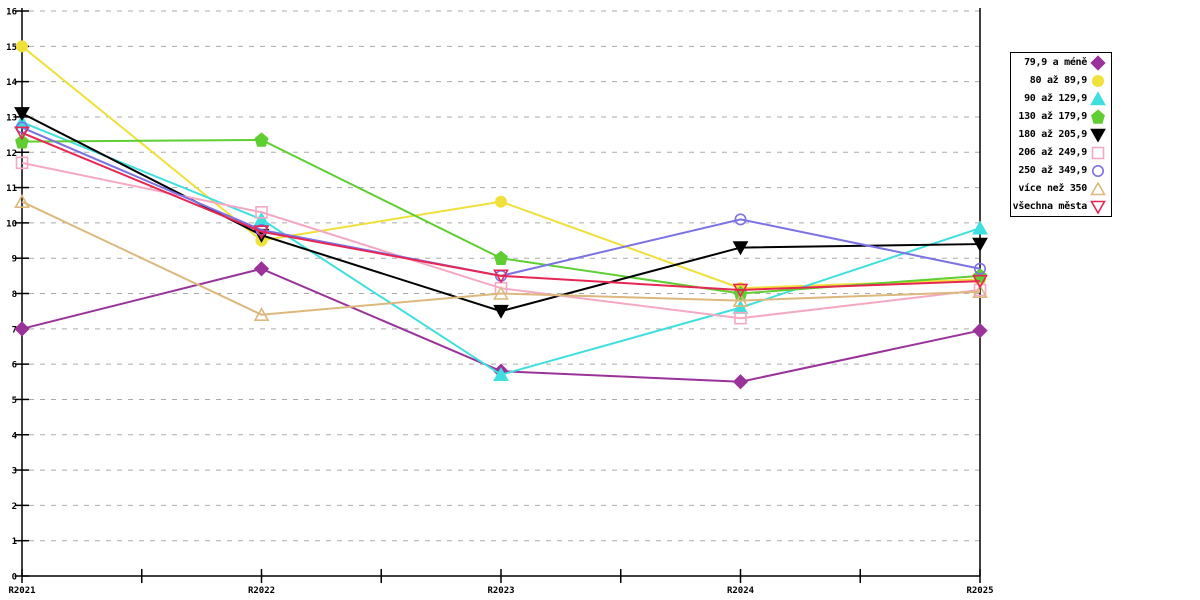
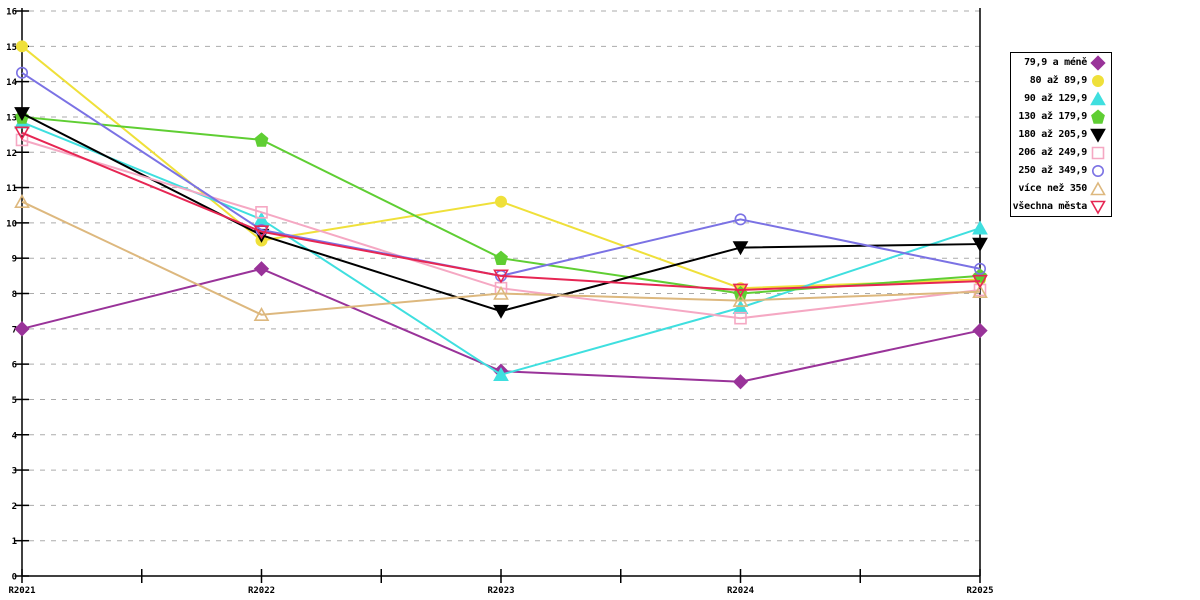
130 až 179,9/R2021: 12.3 -> 13.0
206 až 249,9/R2021: 11.7 -> 12.3
250 až 349,9/R2021: 12.7 -> 14.2
